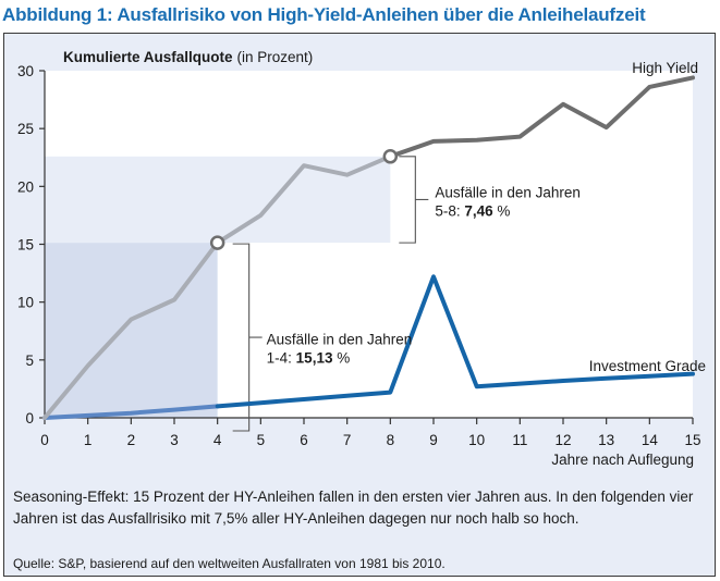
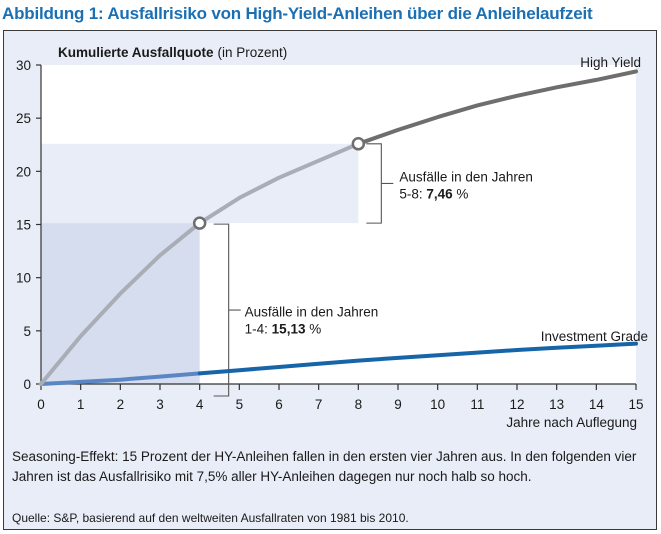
High Yield/3: 10.2 -> 12.1
High Yield/6: 21.8 -> 19.4
Investment Grade/9: 12.2 -> 2.5
High Yield/10: 24.0 -> 25.1
High Yield/11: 24.3 -> 26.2
High Yield/13: 25.1 -> 27.9
